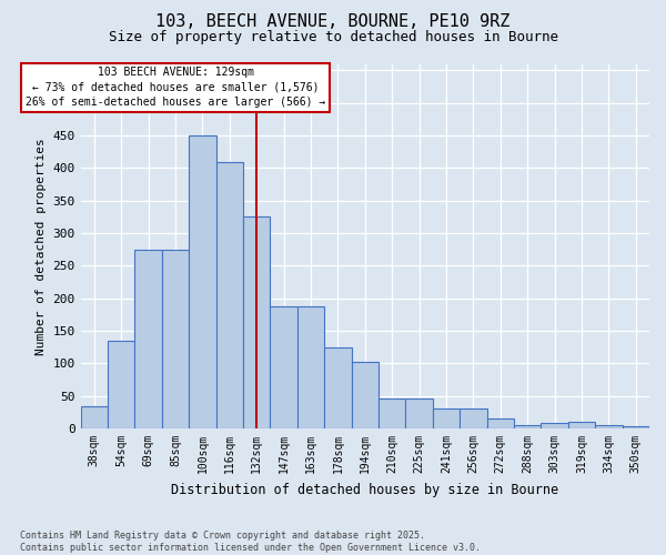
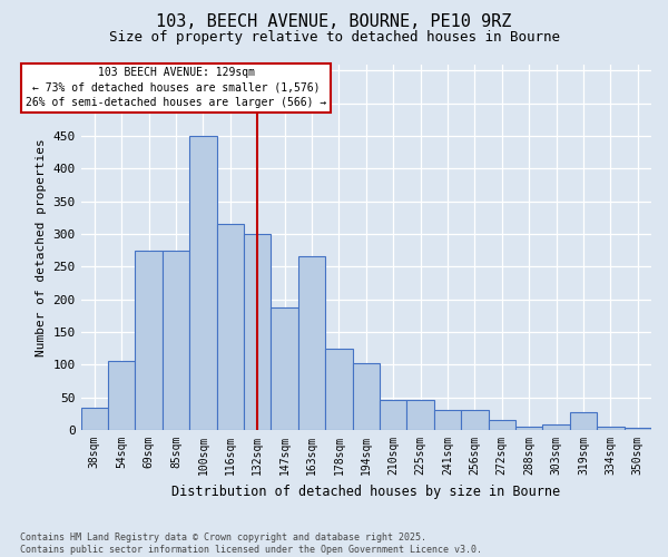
54sqm: 135 -> 106
116sqm: 410 -> 316
132sqm: 325 -> 300
163sqm: 188 -> 266
319sqm: 10 -> 28
